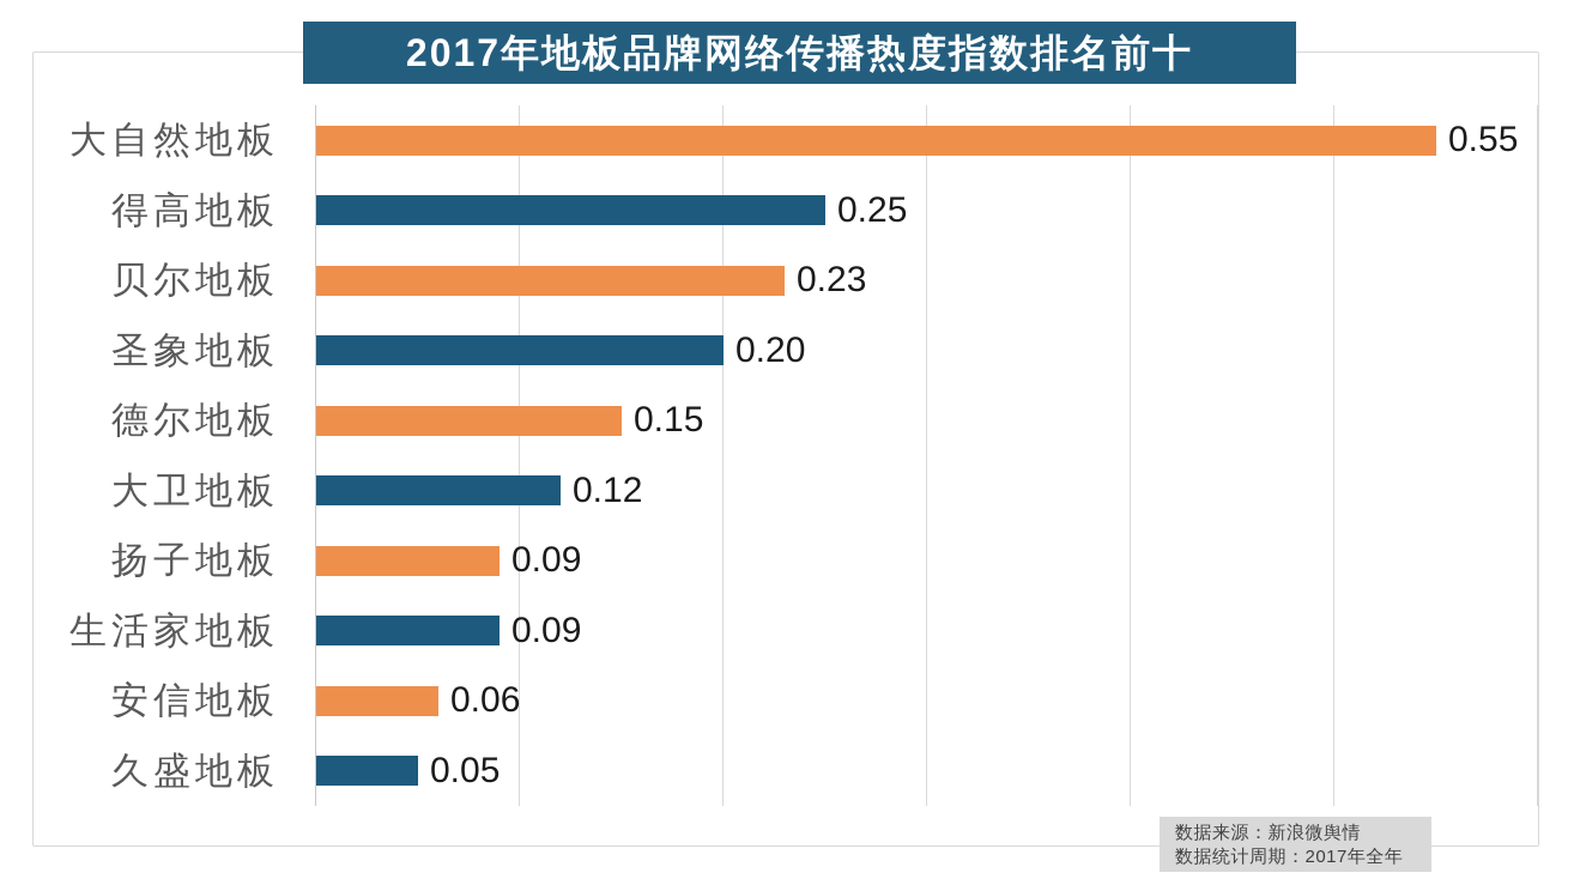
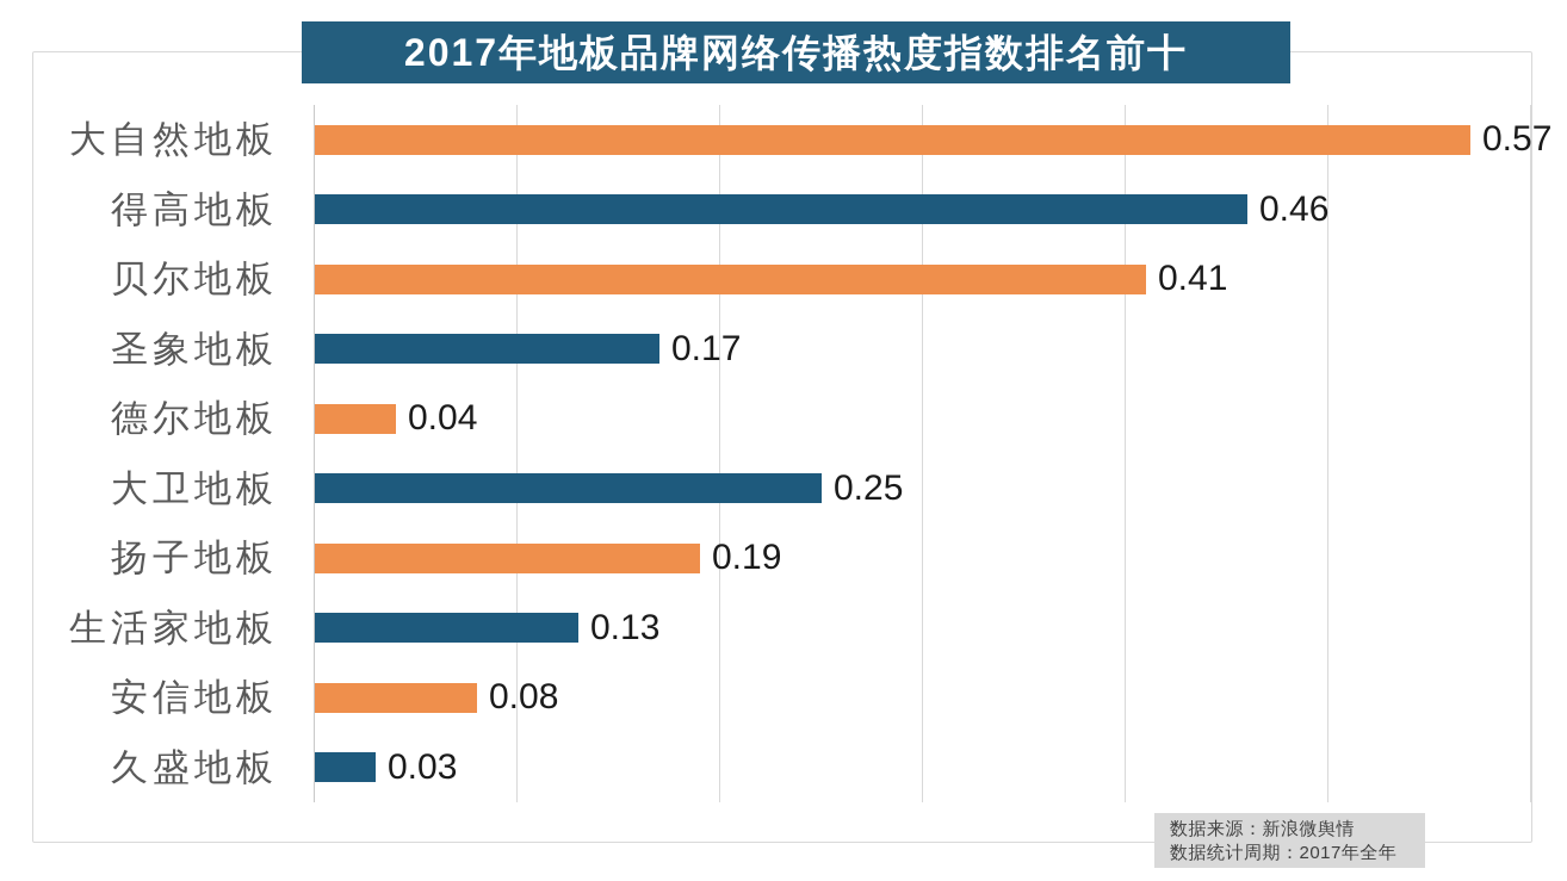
大自然地板: 0.55 -> 0.57
得高地板: 0.25 -> 0.46
贝尔地板: 0.23 -> 0.41
圣象地板: 0.20 -> 0.17
德尔地板: 0.15 -> 0.04
大卫地板: 0.12 -> 0.25
扬子地板: 0.09 -> 0.19
生活家地板: 0.09 -> 0.13
安信地板: 0.06 -> 0.08
久盛地板: 0.05 -> 0.03
